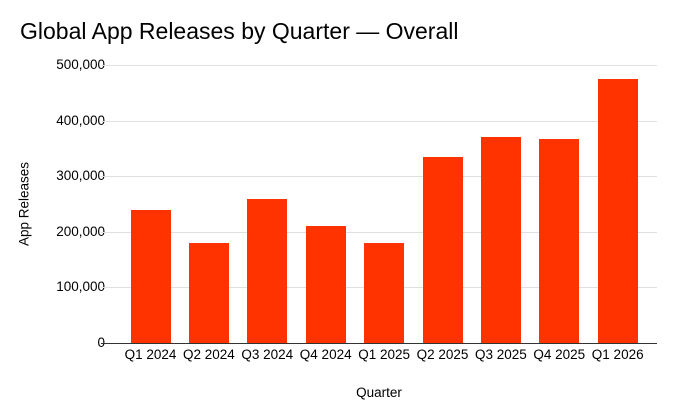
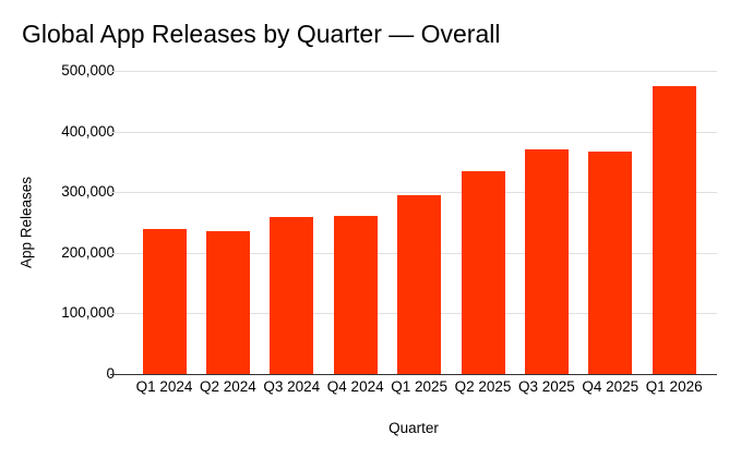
Q2 2024: 180000 -> 240000
Q4 2024: 210000 -> 260000
Q1 2025: 180000 -> 300000
